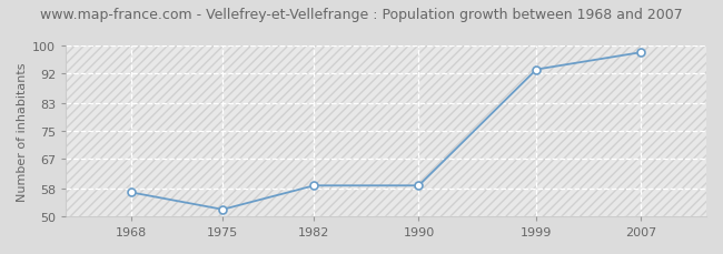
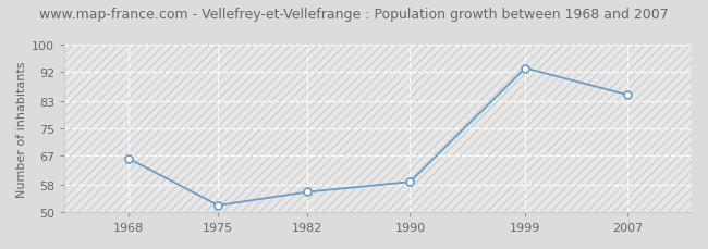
1968: 57 -> 66
1982: 59 -> 56
2007: 98 -> 85
